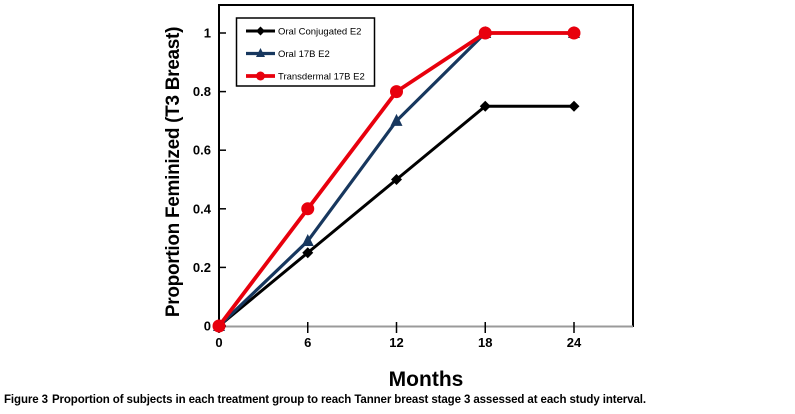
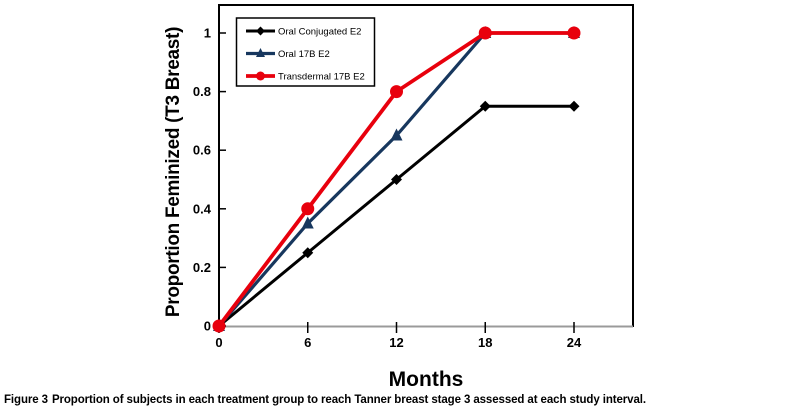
Oral 17B E2/6: 0.29 -> 0.35
Oral 17B E2/12: 0.70 -> 0.65
